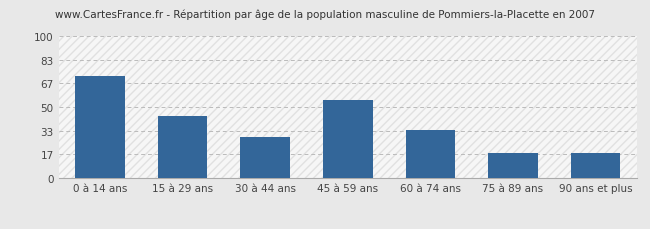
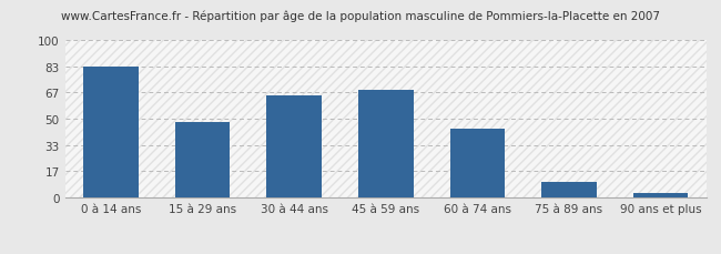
0 à 14 ans: 72 -> 83
15 à 29 ans: 44 -> 48
30 à 44 ans: 29 -> 65
45 à 59 ans: 55 -> 68
60 à 74 ans: 34 -> 44
75 à 89 ans: 18 -> 10
90 ans et plus: 18 -> 3
